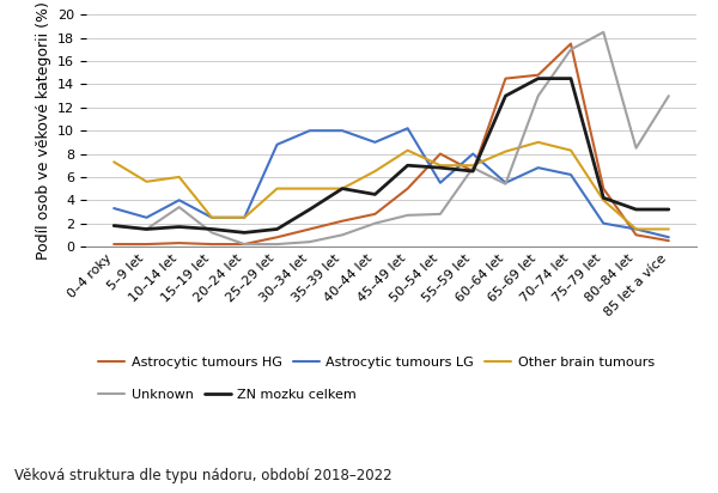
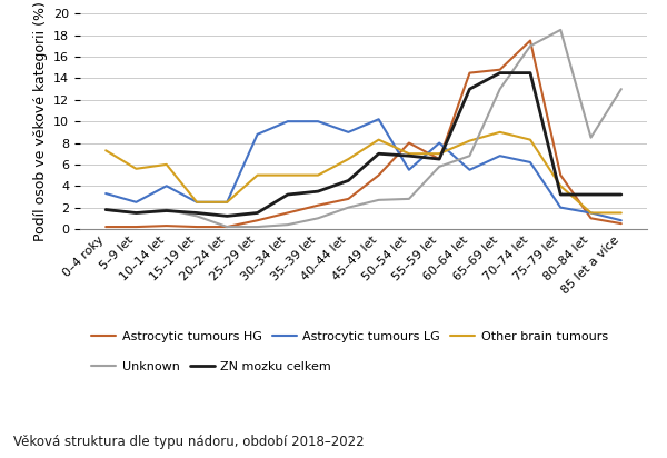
Unknown/10–14 let: 3.4 -> 1.8
ZN mozku celkem/35–39 let: 5.0 -> 3.5
Unknown/55–59 let: 6.8 -> 5.8
Unknown/60–64 let: 5.4 -> 6.8
ZN mozku celkem/75–79 let: 4.2 -> 3.2
